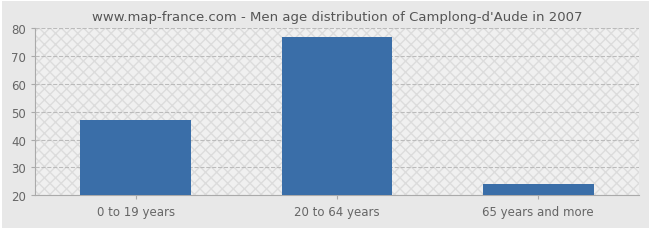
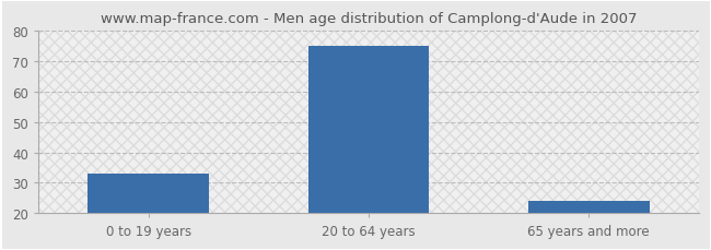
0 to 19 years: 47 -> 33
20 to 64 years: 77 -> 75
